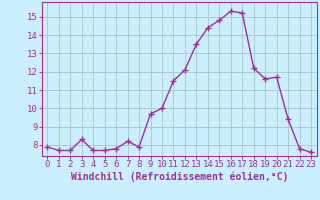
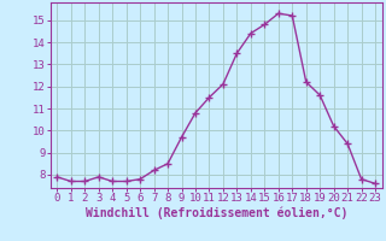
3: 8.3 -> 7.9
8: 7.9 -> 8.5
10: 10.0 -> 10.8
20: 11.7 -> 10.2
